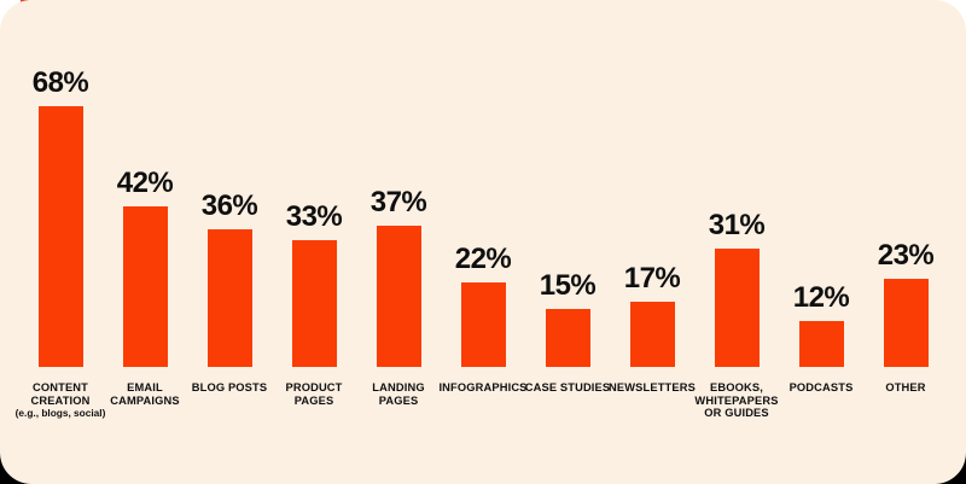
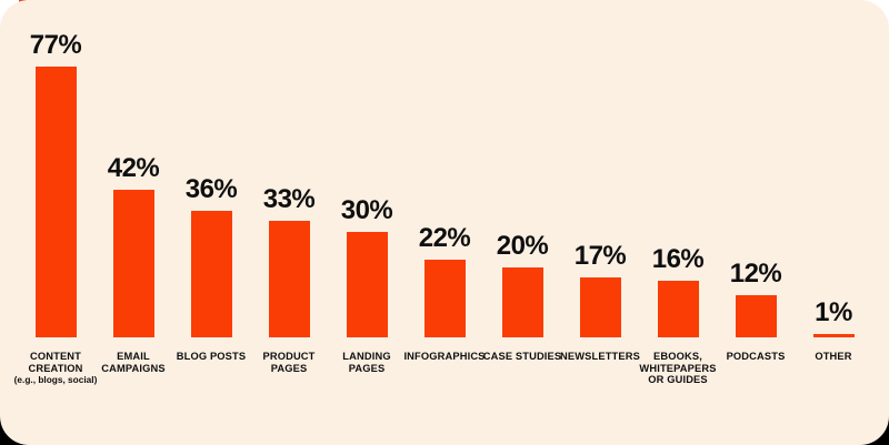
CONTENT CREATION: 68% -> 77%
LANDING PAGES: 37% -> 30%
CASE STUDIES: 15% -> 20%
EBOOKS, WHITEPAPERS OR GUIDES: 31% -> 16%
OTHER: 23% -> 1%
